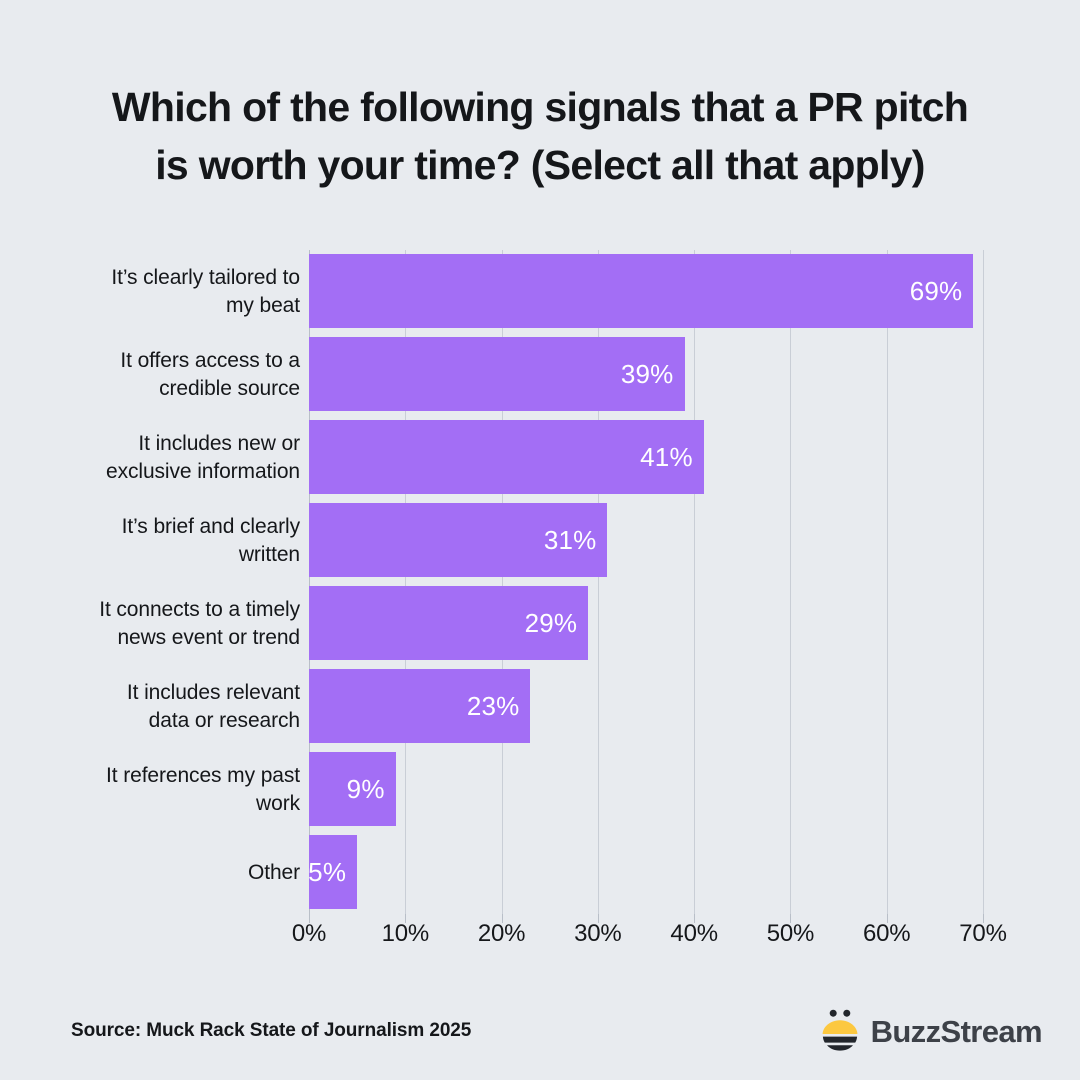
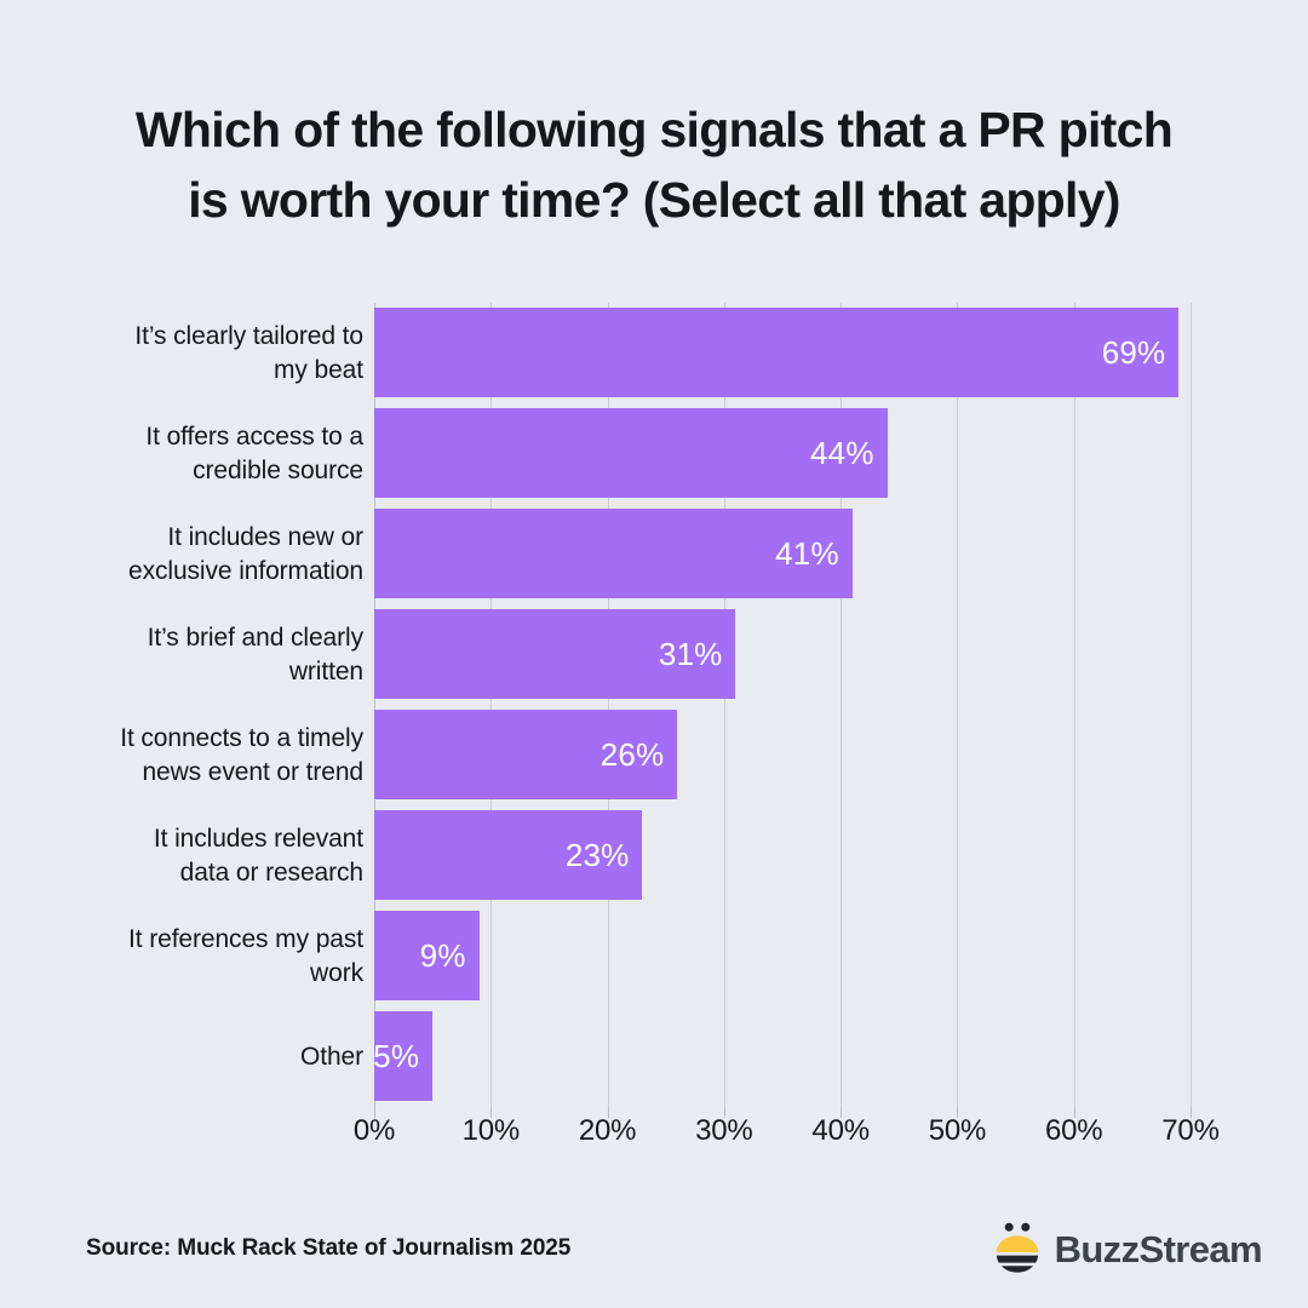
It offers access to a credible source: 39% -> 44%
It connects to a timely news event or trend: 29% -> 26%
